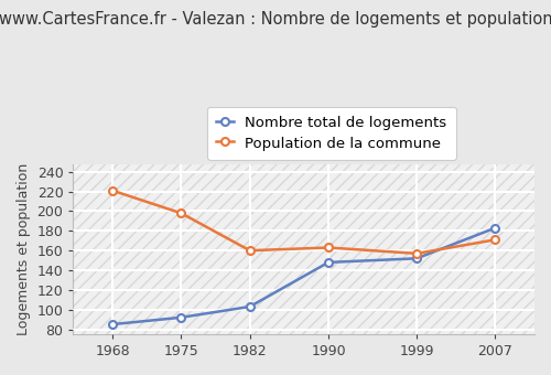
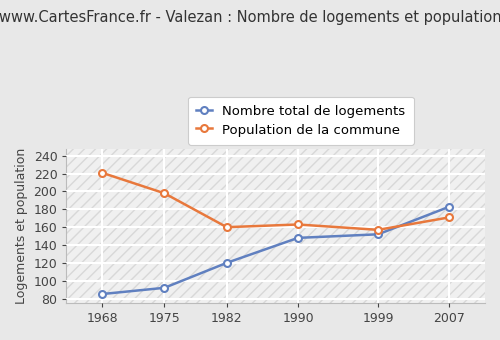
Nombre total de logements/1982: 103 -> 120
